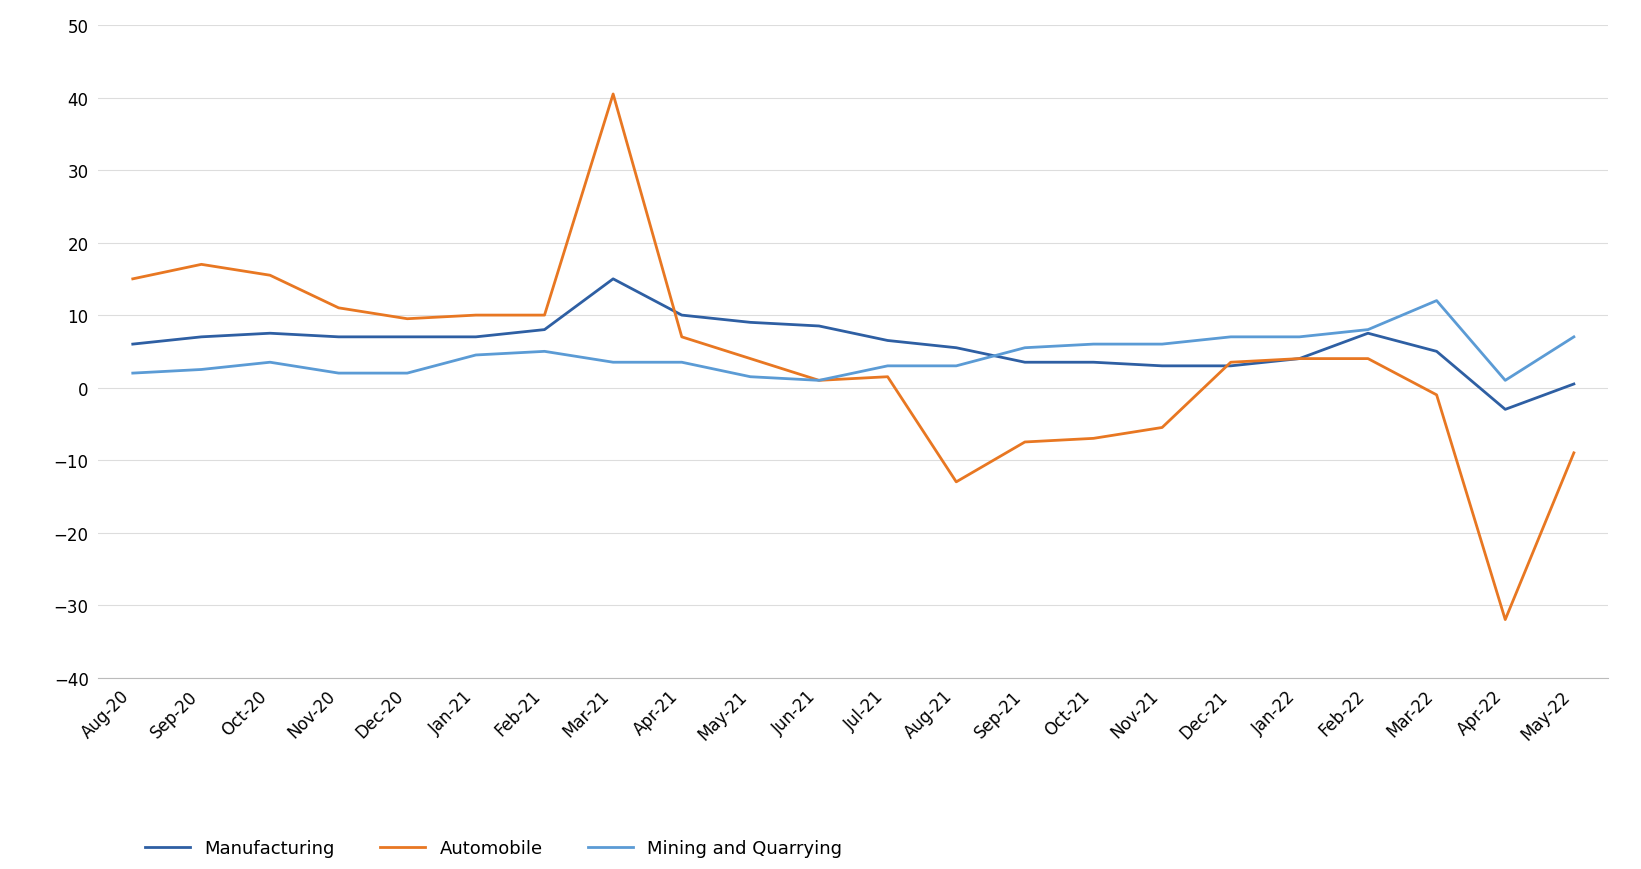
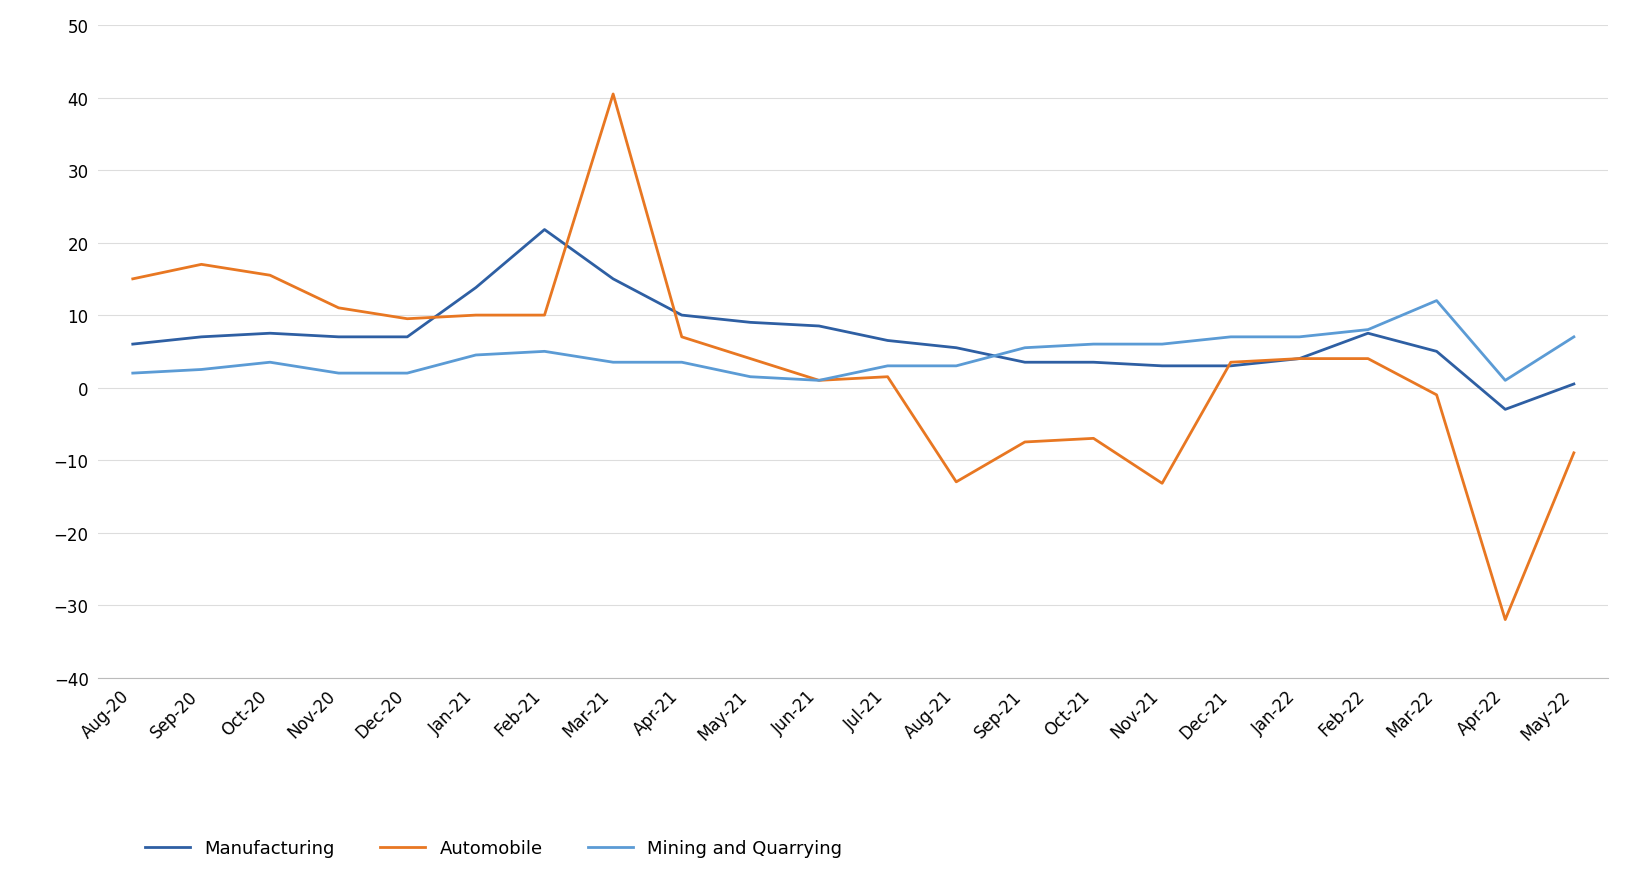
Manufacturing/Jan-21: 7.0 -> 13.8
Manufacturing/Feb-21: 8.0 -> 21.8
Automobile/Nov-21: -5.5 -> -13.2
